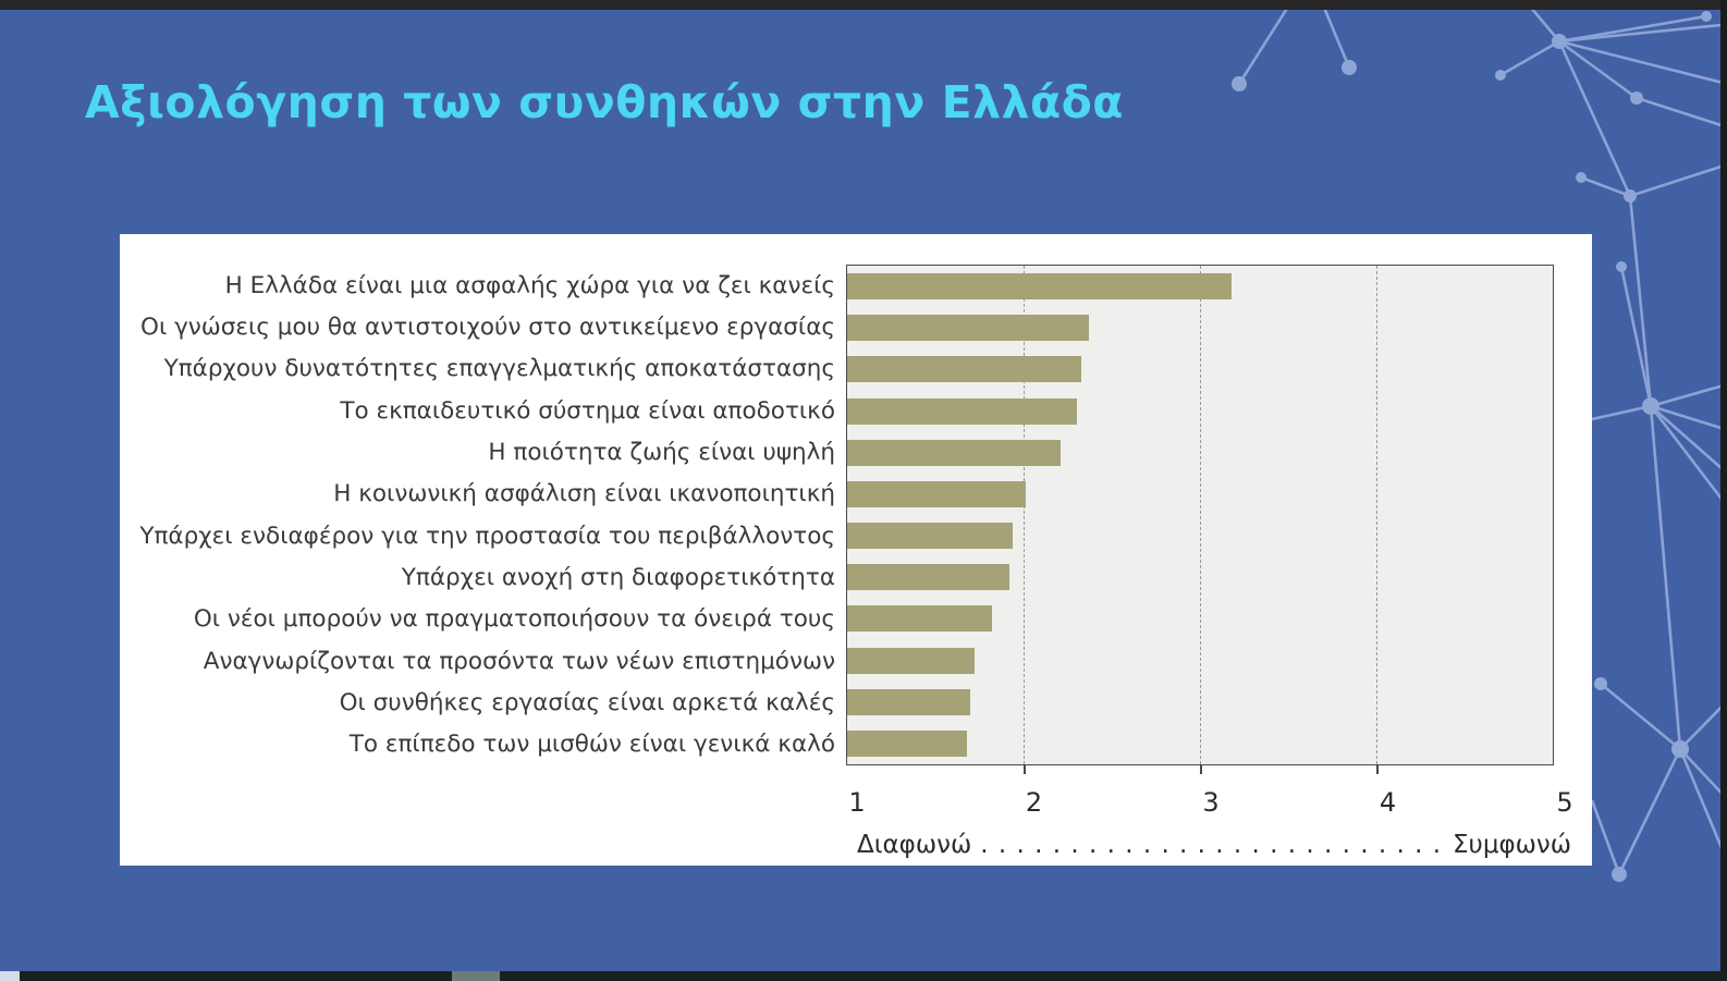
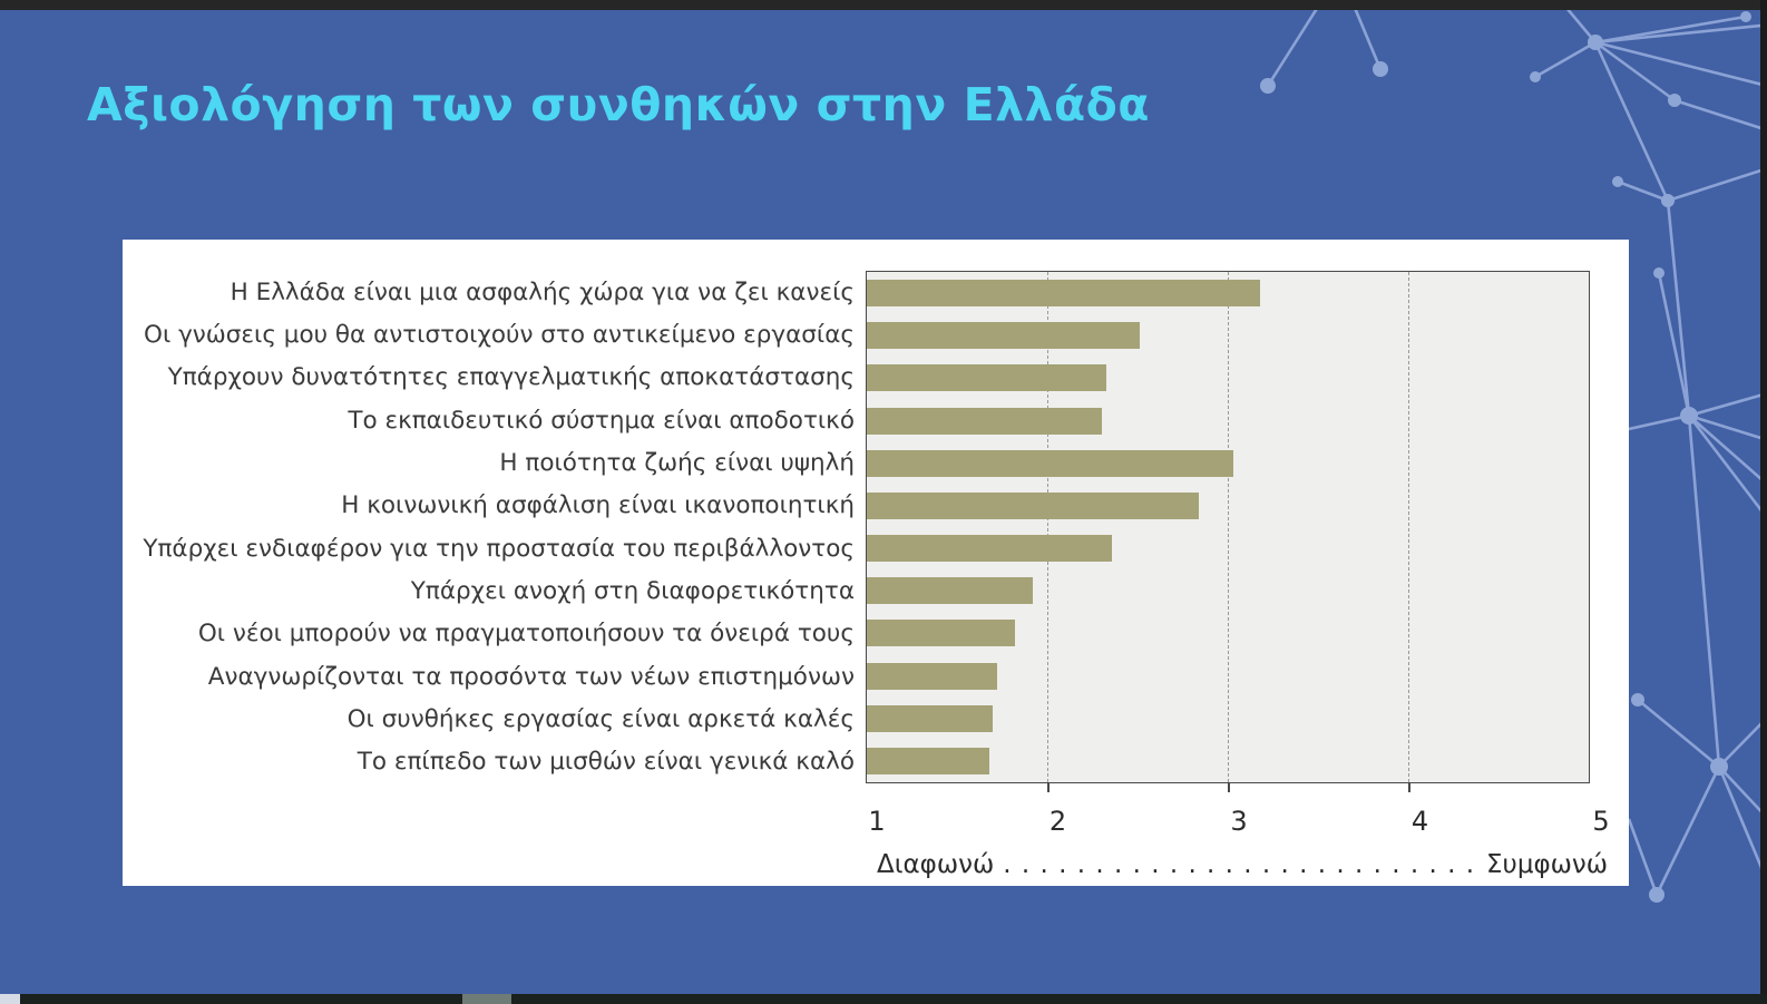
Οι γνώσεις μου θα αντιστοιχούν στο αντικείμενο εργασίας: 2.37 -> 2.51
Η ποιότητα ζωής είναι υψηλή: 2.21 -> 3.03
Η κοινωνική ασφάλιση είναι ικανοποιητική: 2.01 -> 2.84
Υπάρχει ενδιαφέρον για την προστασία του περιβάλλοντος: 1.94 -> 2.36
